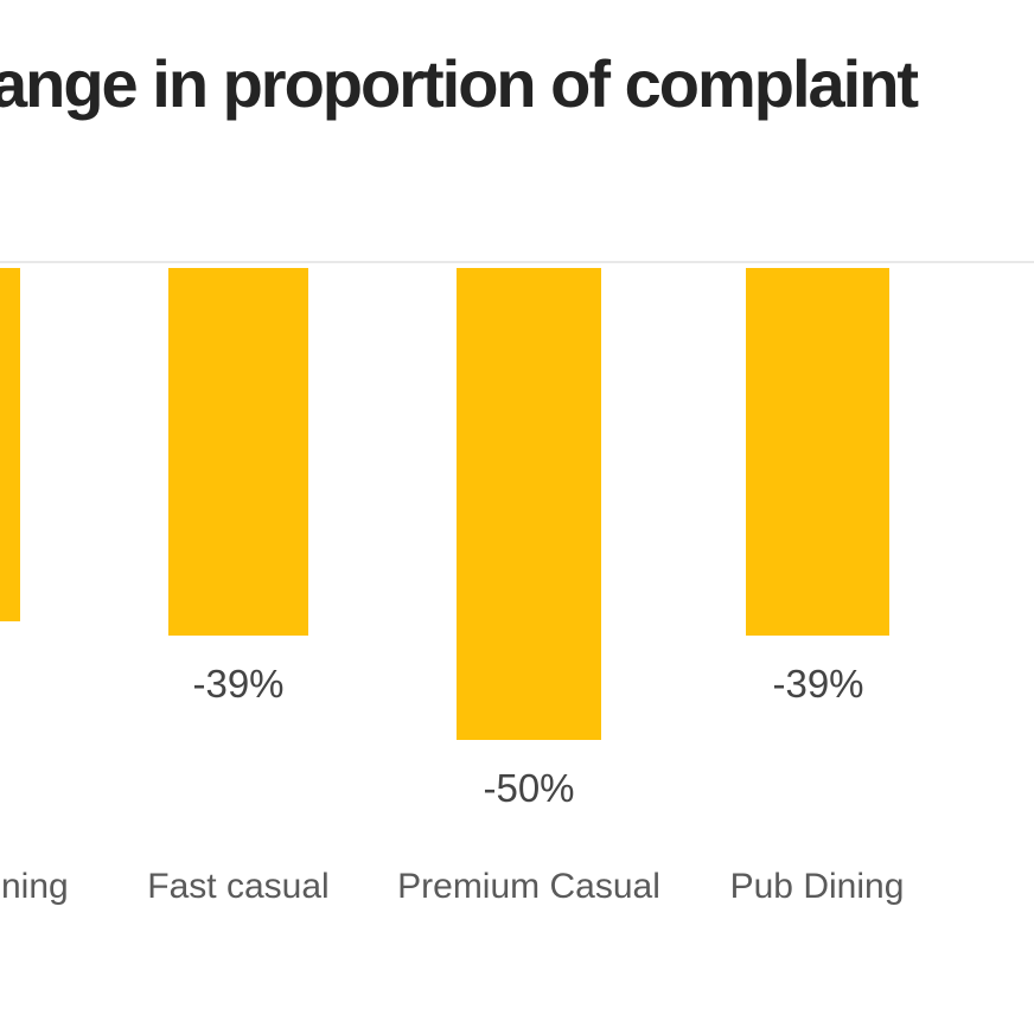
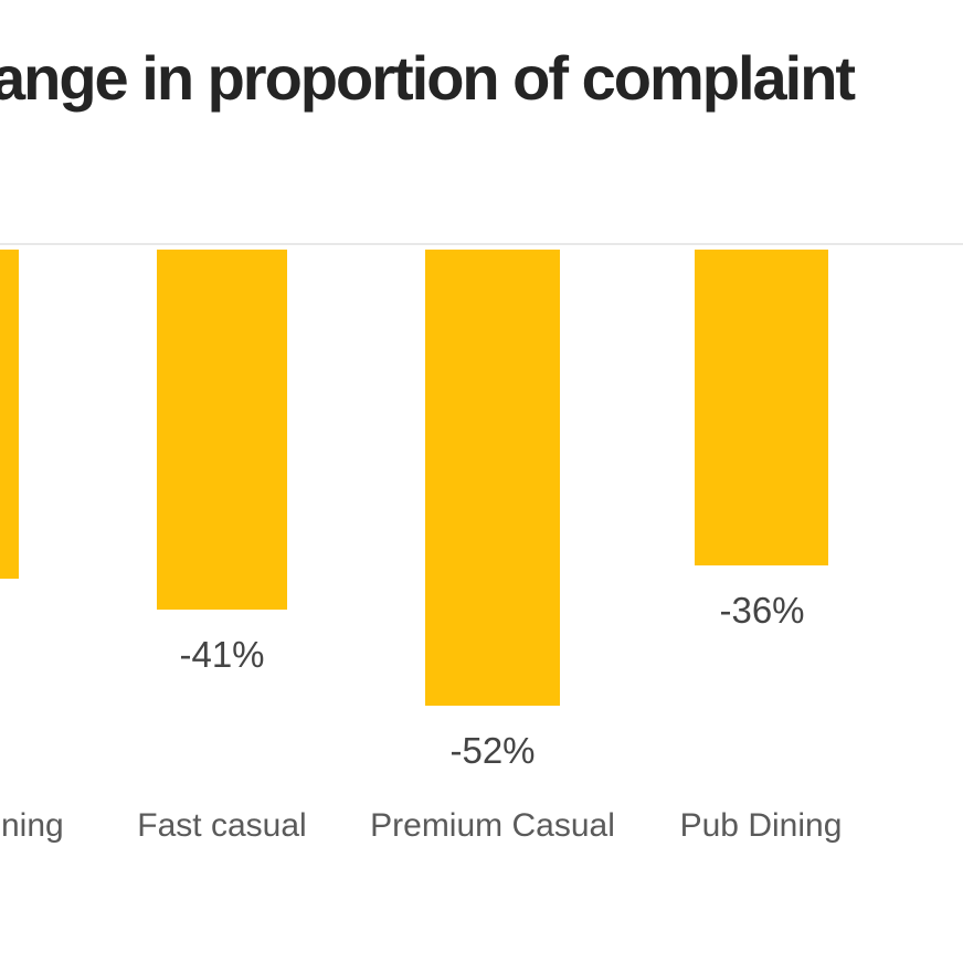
Fast casual: -39% -> -41%
Premium Casual: -50% -> -52%
Pub Dining: -39% -> -36%
